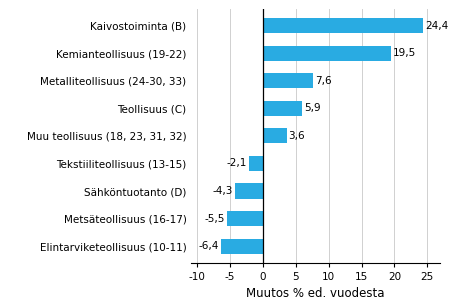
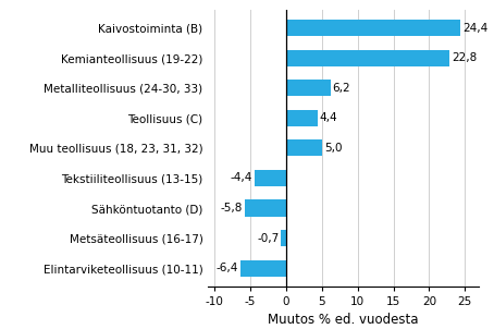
Kemianteollisuus (19-22): 19,5 -> 22,8
Metalliteollisuus (24-30, 33): 7,6 -> 6,2
Teollisuus (C): 5,9 -> 4,4
Muu teollisuus (18, 23, 31, 32): 3,6 -> 5,0
Tekstiiliteollisuus (13-15): -2,1 -> -4,4
Sähköntuotanto (D): -4,3 -> -5,8
Metsäteollisuus (16-17): -5,5 -> -0,7
